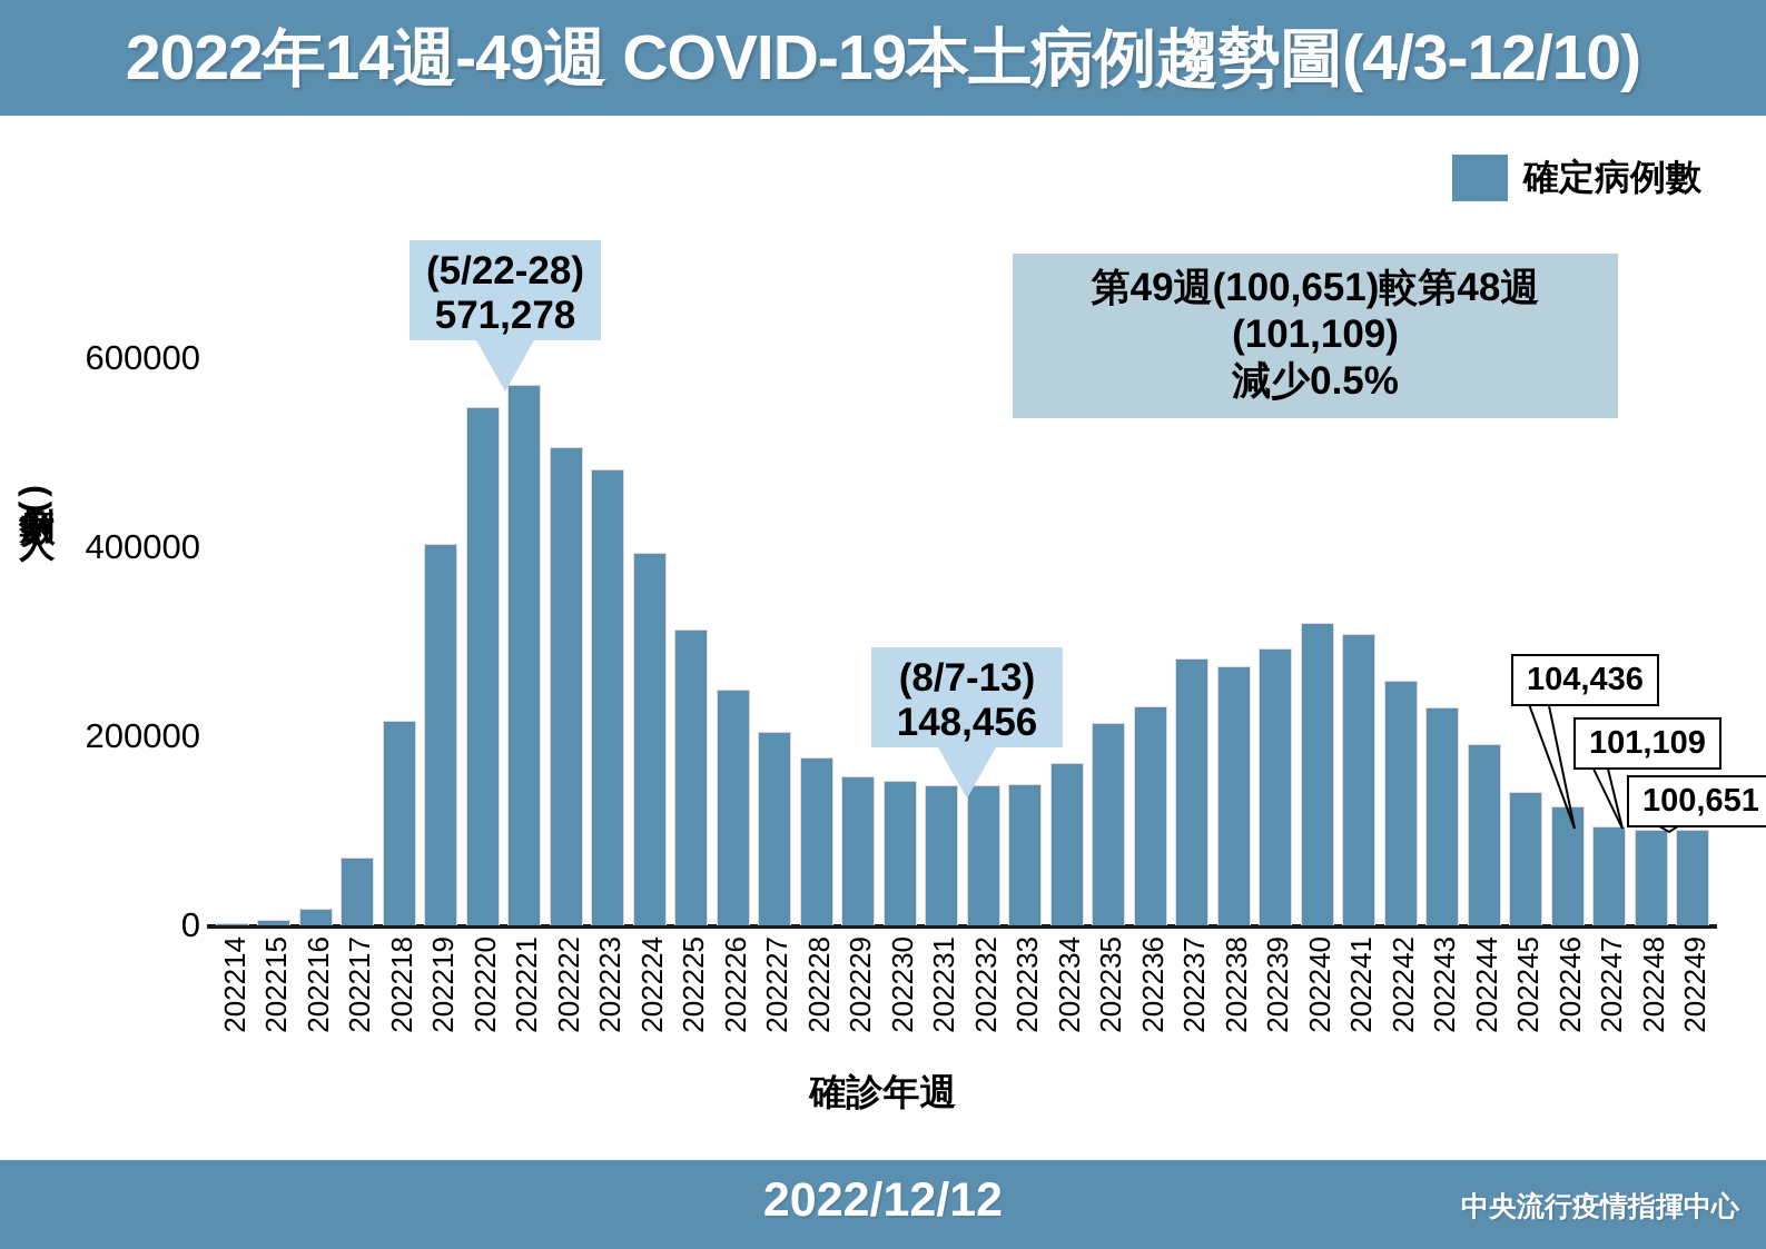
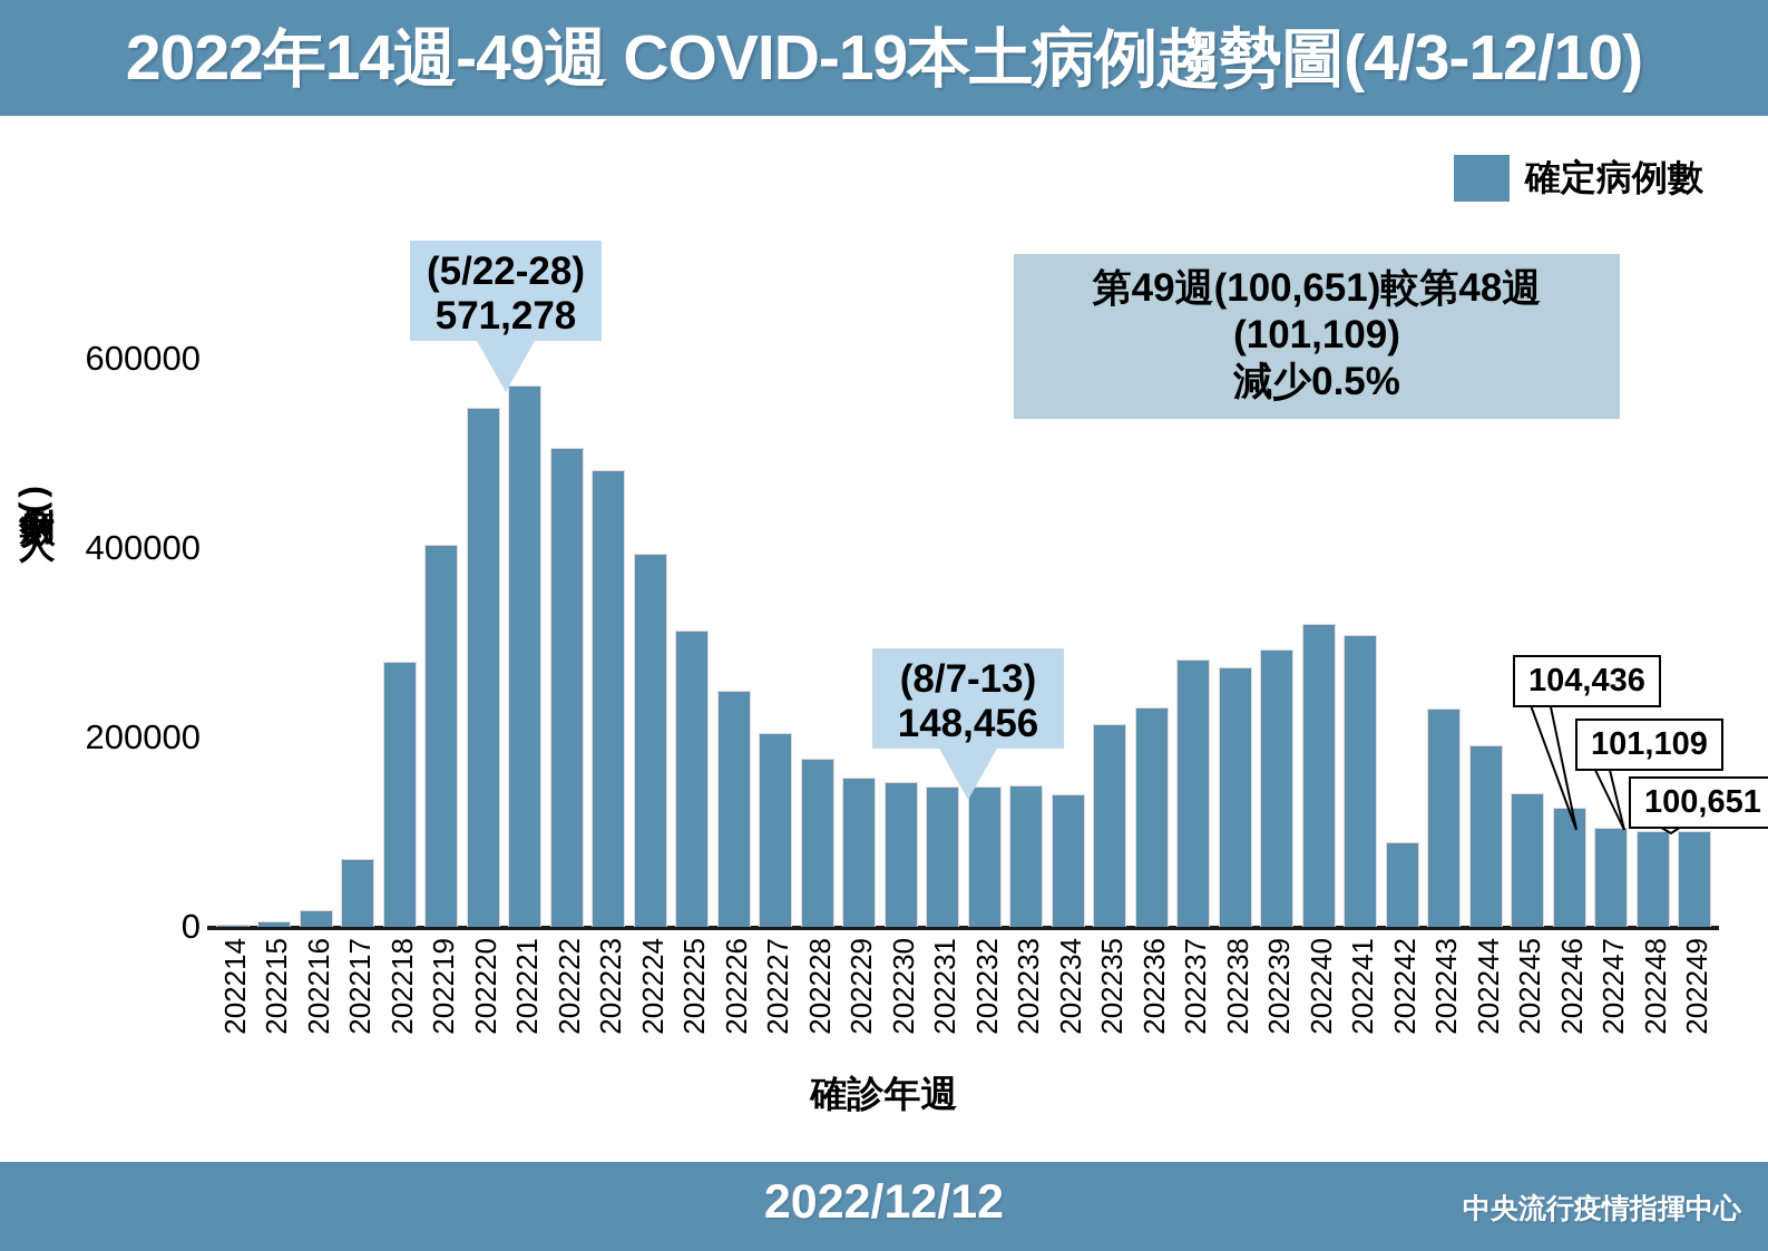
202218: 220000 -> 280000
202234: 170000 -> 140000
202242: 260000 -> 90000
